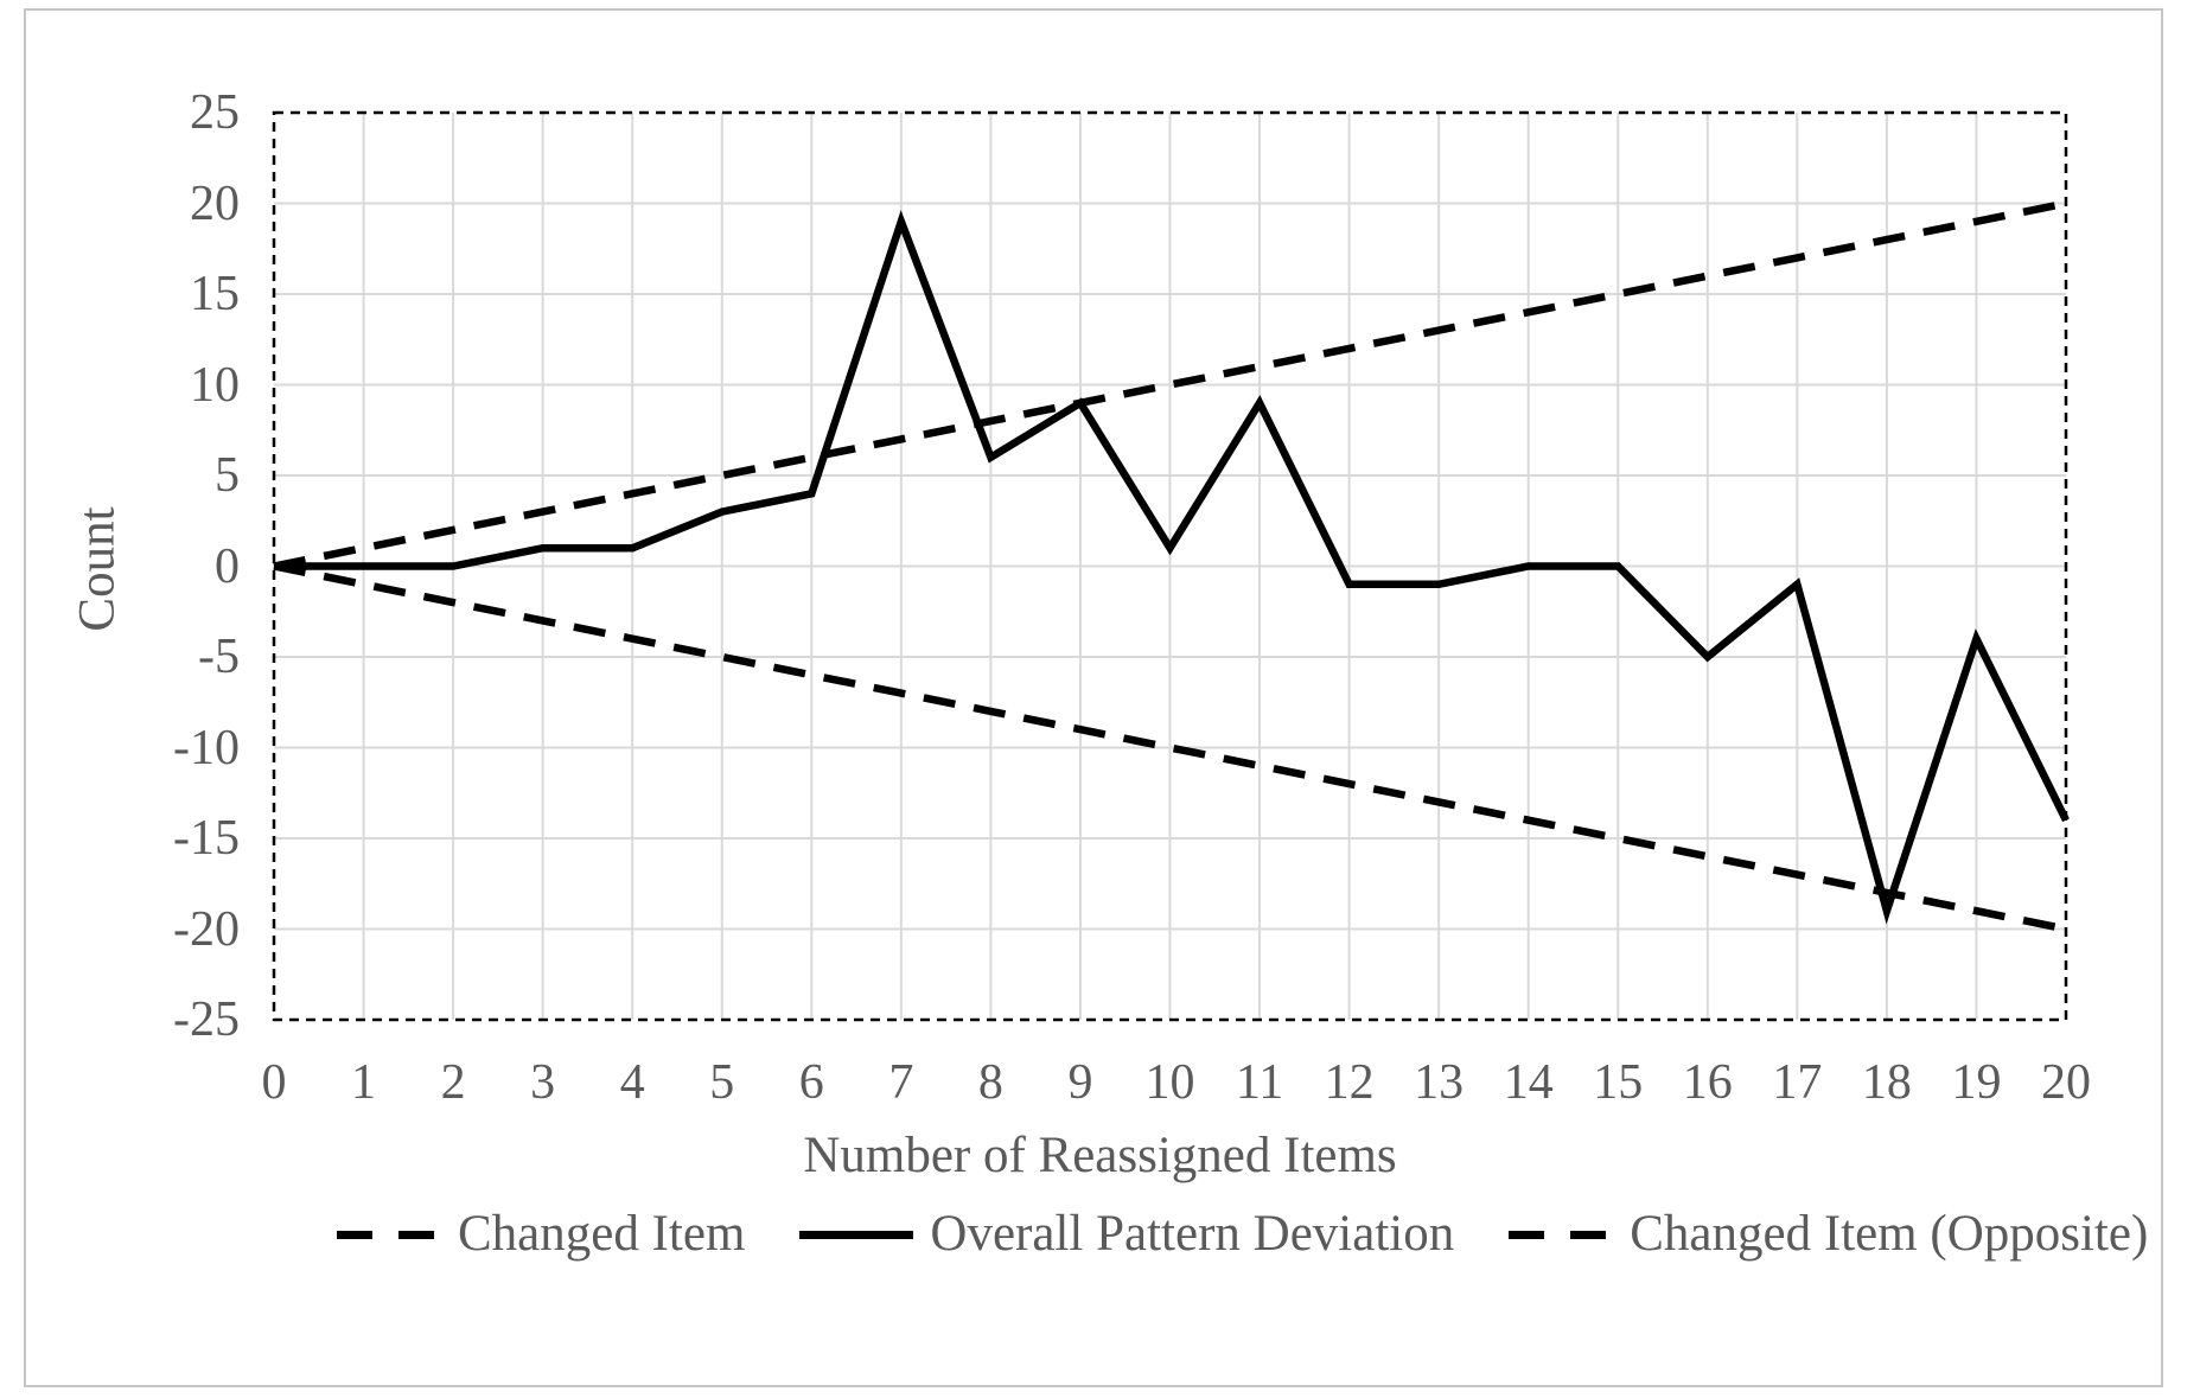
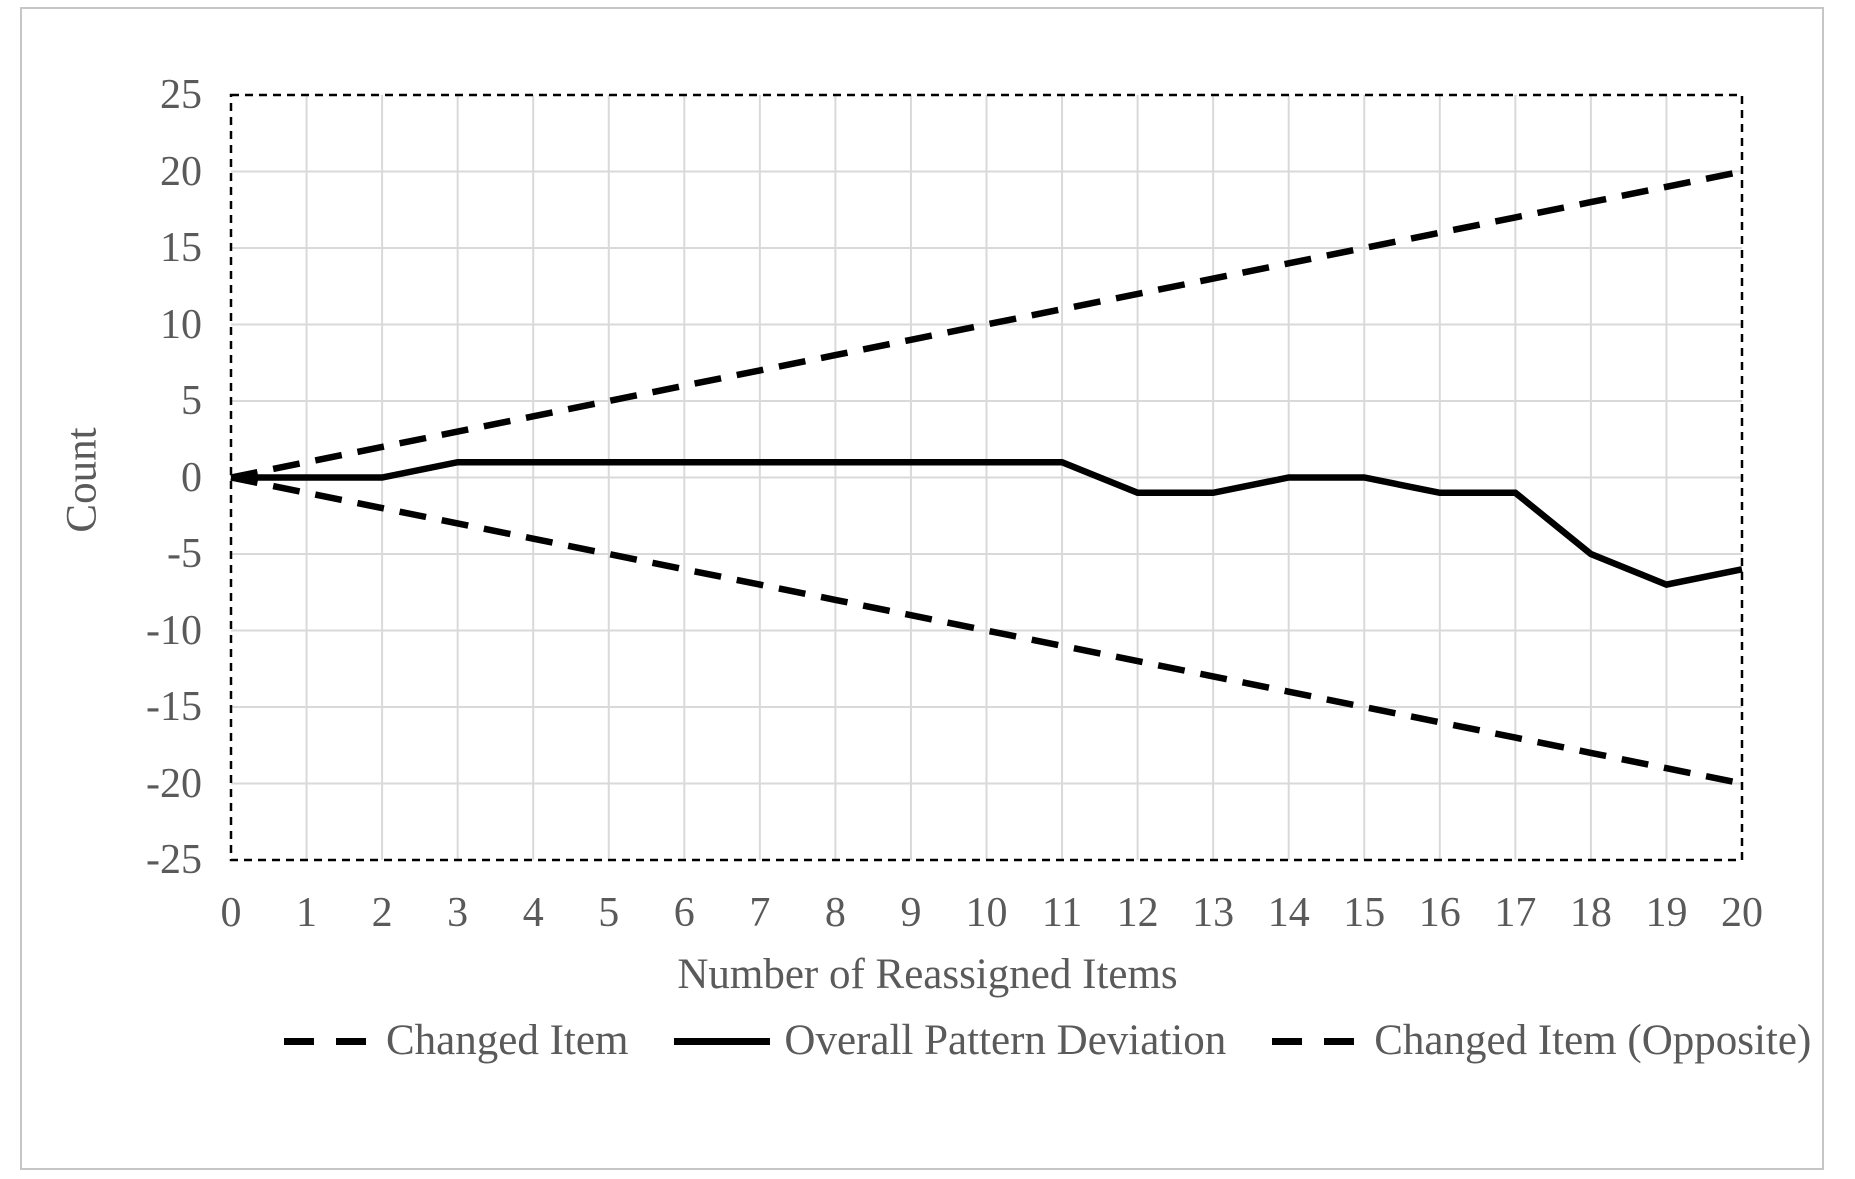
Overall Pattern Deviation/5: 3 -> 1
Overall Pattern Deviation/6: 4 -> 1
Overall Pattern Deviation/7: 19 -> 1
Overall Pattern Deviation/8: 6 -> 1
Overall Pattern Deviation/9: 9 -> 1
Overall Pattern Deviation/11: 9 -> 1
Overall Pattern Deviation/16: -5 -> -1
Overall Pattern Deviation/18: -19 -> -5
Overall Pattern Deviation/19: -4 -> -7
Overall Pattern Deviation/20: -14 -> -6
